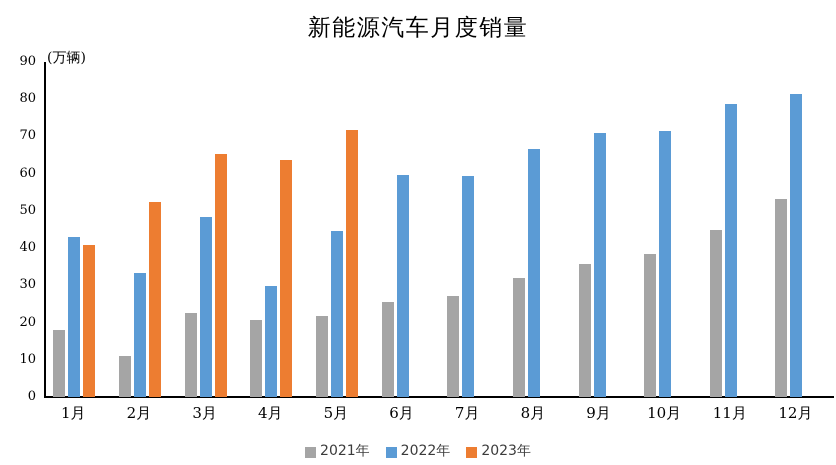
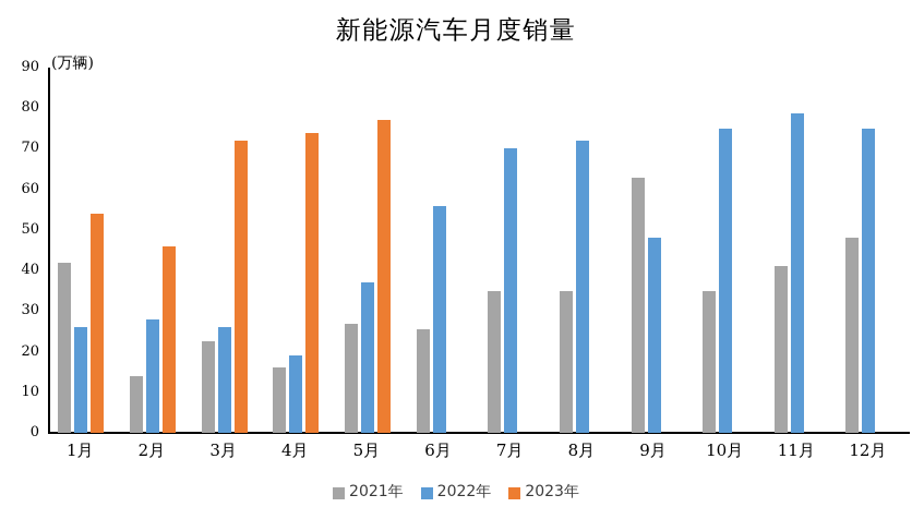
2021年/1月: 18 -> 42
2022年/1月: 43 -> 26
2023年/1月: 41 -> 54
2021年/2月: 11 -> 14
2022年/2月: 33 -> 28
2023年/2月: 52 -> 46
2022年/3月: 48 -> 26
2023年/3月: 65 -> 72
2021年/4月: 21 -> 16
2022年/4月: 30 -> 19
2023年/4月: 64 -> 74
2021年/5月: 22 -> 27
2022年/5月: 45 -> 37
2023年/5月: 72 -> 77
2022年/6月: 60 -> 56
2021年/7月: 27 -> 35
2022年/7月: 59 -> 70
2021年/8月: 32 -> 35
2022年/8月: 67 -> 72
2021年/9月: 36 -> 63
2022年/9月: 71 -> 48
2021年/10月: 38 -> 35
2022年/10月: 71 -> 75
2021年/11月: 45 -> 41
2021年/12月: 53 -> 48
2022年/12月: 81 -> 75
